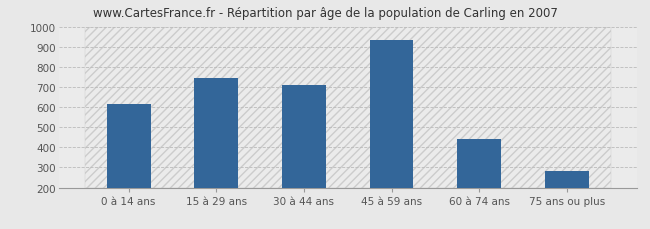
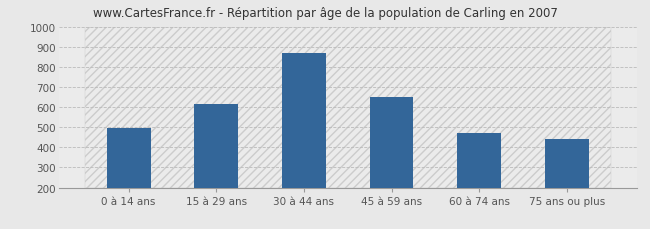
0 à 14 ans: 615 -> 495
15 à 29 ans: 745 -> 615
30 à 44 ans: 710 -> 870
45 à 59 ans: 935 -> 650
60 à 74 ans: 443 -> 470
75 ans ou plus: 283 -> 440
